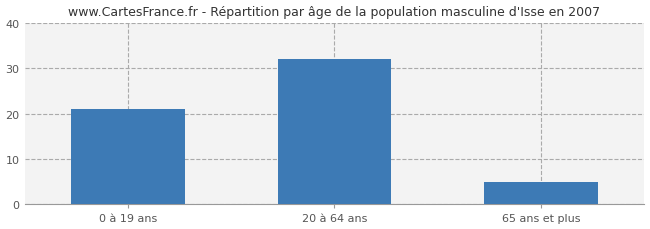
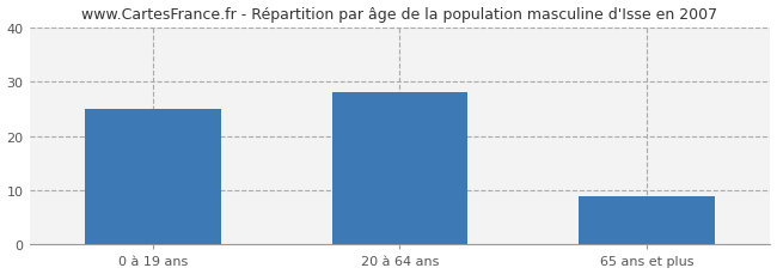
0 à 19 ans: 21 -> 25
20 à 64 ans: 32 -> 28
65 ans et plus: 5 -> 9
